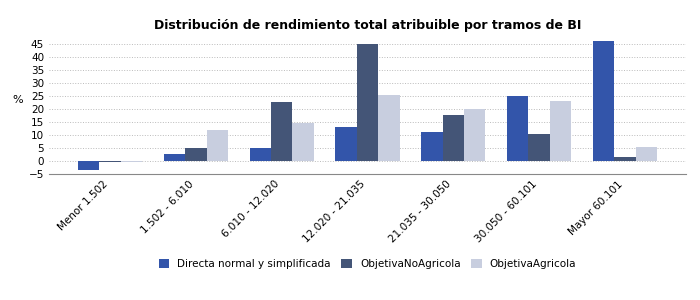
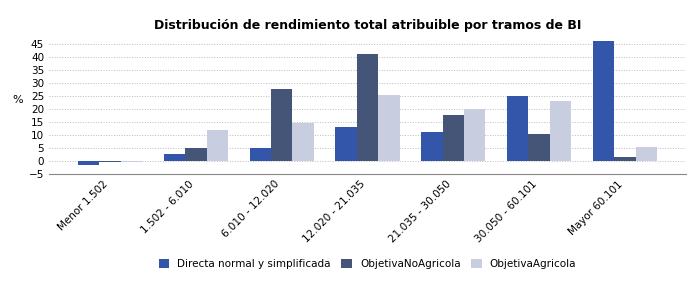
Directa normal y simplificada/Menor 1.502: -3.5 -> -1.5
ObjetivaNoAgricola/6.010 - 12.020: 22.5 -> 27.5
ObjetivaNoAgricola/12.020 - 21.035: 45.0 -> 41.0
